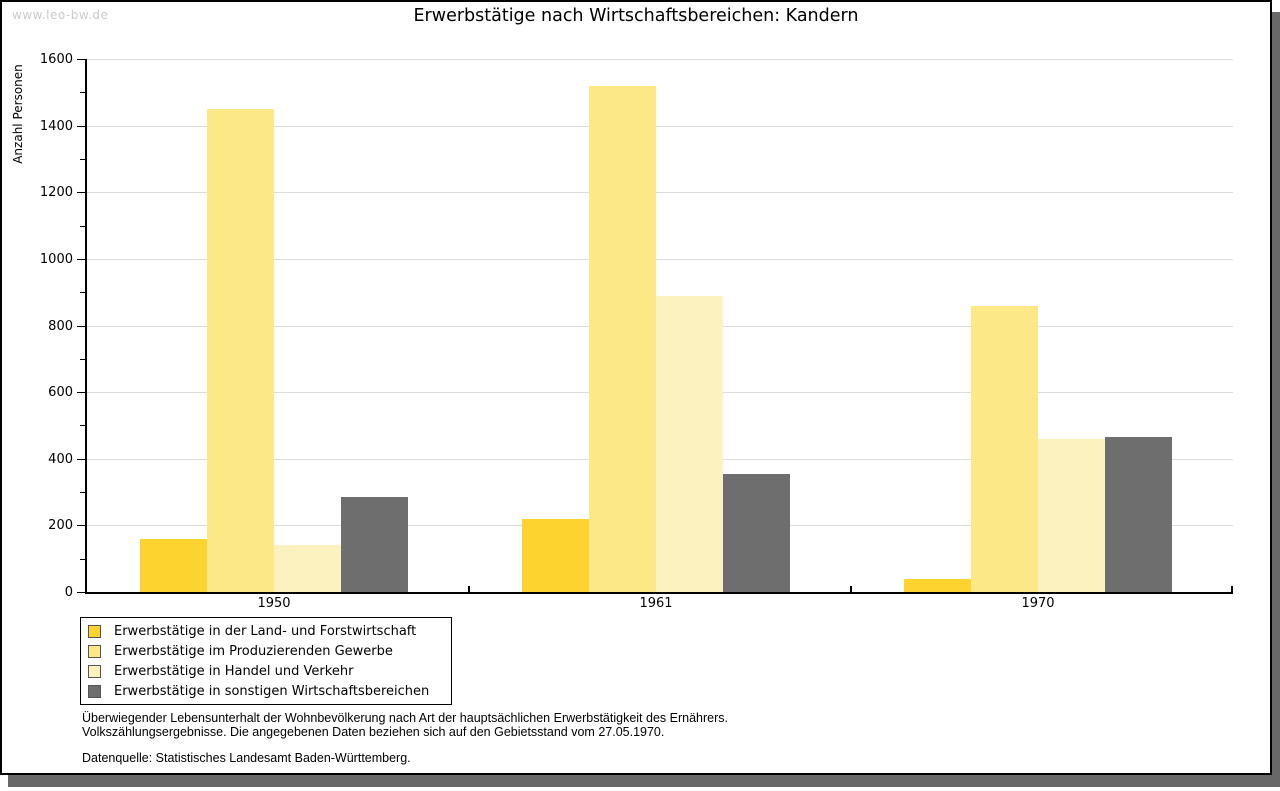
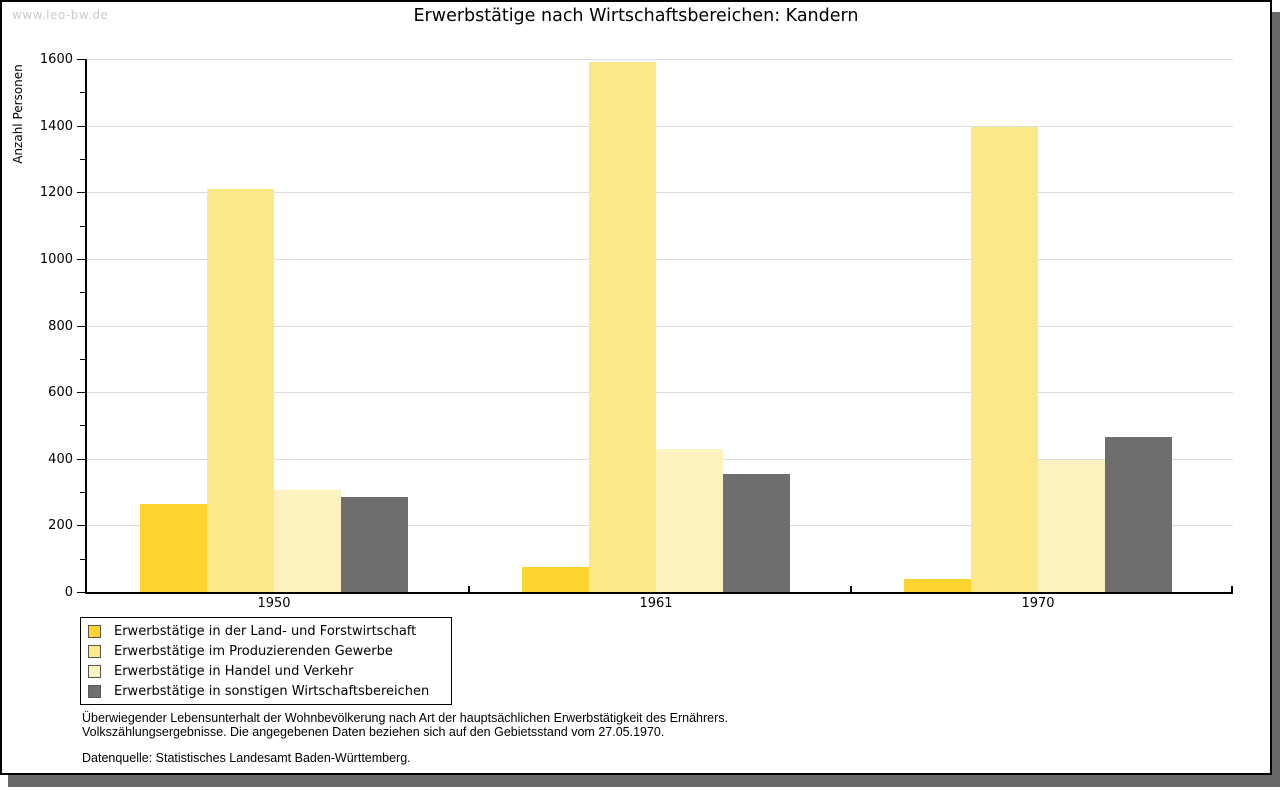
Erwerbstätige in der Land- und Forstwirtschaft/1950: 160 -> 260
Erwerbstätige im Produzierenden Gewerbe/1950: 1450 -> 1210
Erwerbstätige in Handel und Verkehr/1950: 140 -> 300
Erwerbstätige in der Land- und Forstwirtschaft/1961: 220 -> 80
Erwerbstätige im Produzierenden Gewerbe/1961: 1520 -> 1590
Erwerbstätige in Handel und Verkehr/1961: 890 -> 430
Erwerbstätige im Produzierenden Gewerbe/1970: 860 -> 1400
Erwerbstätige in Handel und Verkehr/1970: 460 -> 400
